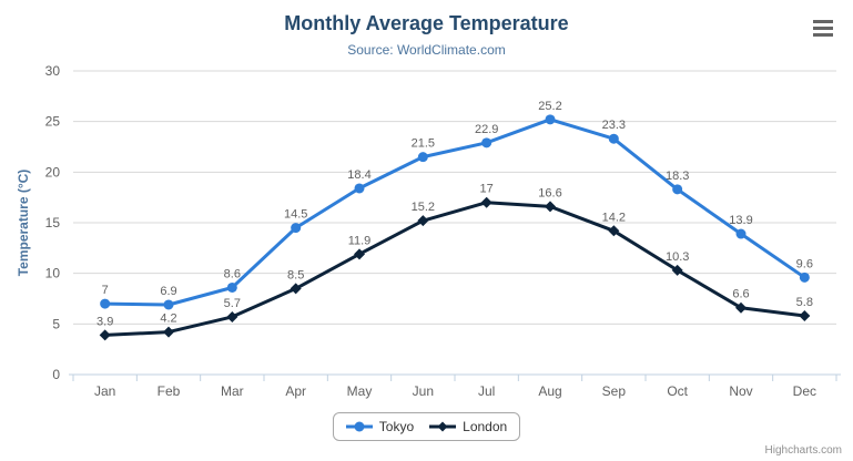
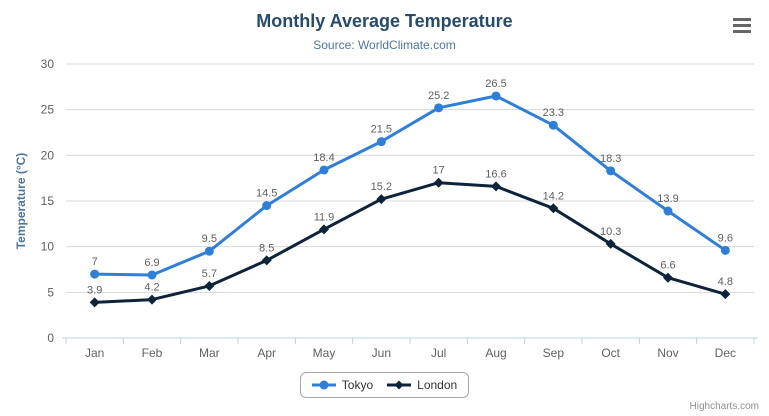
Tokyo/Mar: 8.6 -> 9.5
Tokyo/Jul: 22.9 -> 25.2
Tokyo/Aug: 25.2 -> 26.5
London/Dec: 5.8 -> 4.8
